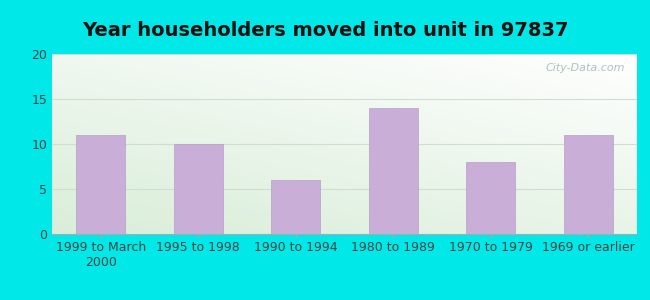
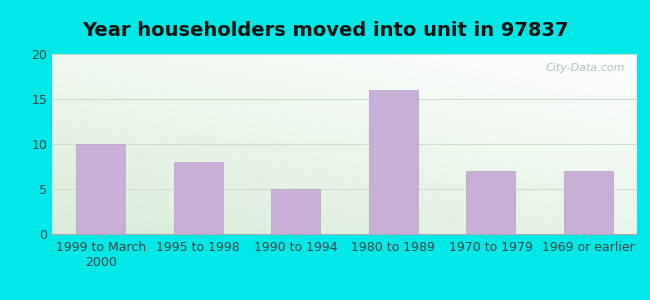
1999 to March 2000: 11 -> 10
1995 to 1998: 10 -> 8
1990 to 1994: 6 -> 5
1980 to 1989: 14 -> 16
1970 to 1979: 8 -> 7
1969 or earlier: 11 -> 7
